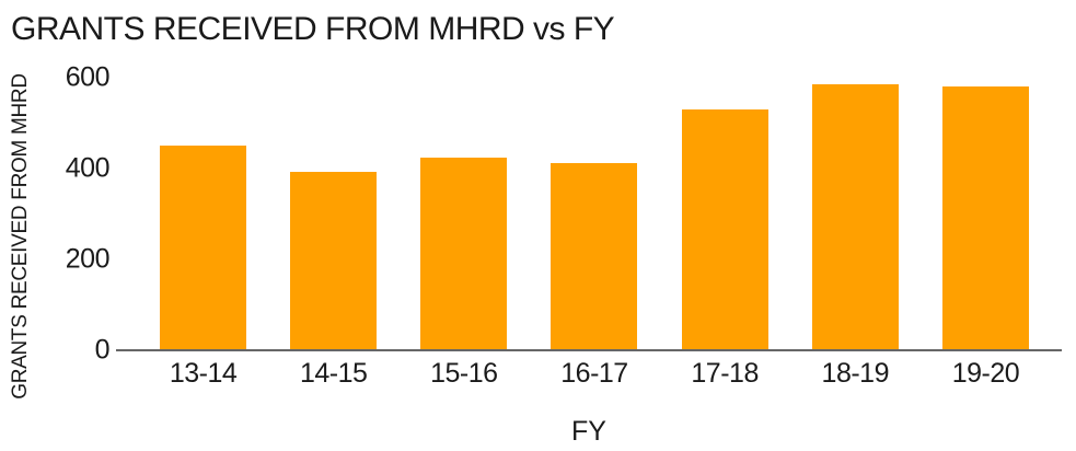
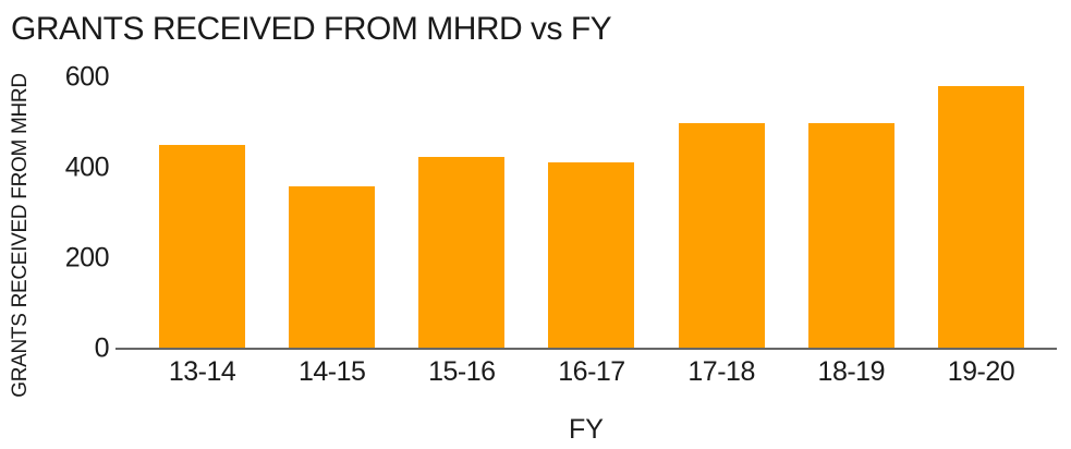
14-15: 390 -> 360
17-18: 530 -> 500
18-19: 580 -> 500
